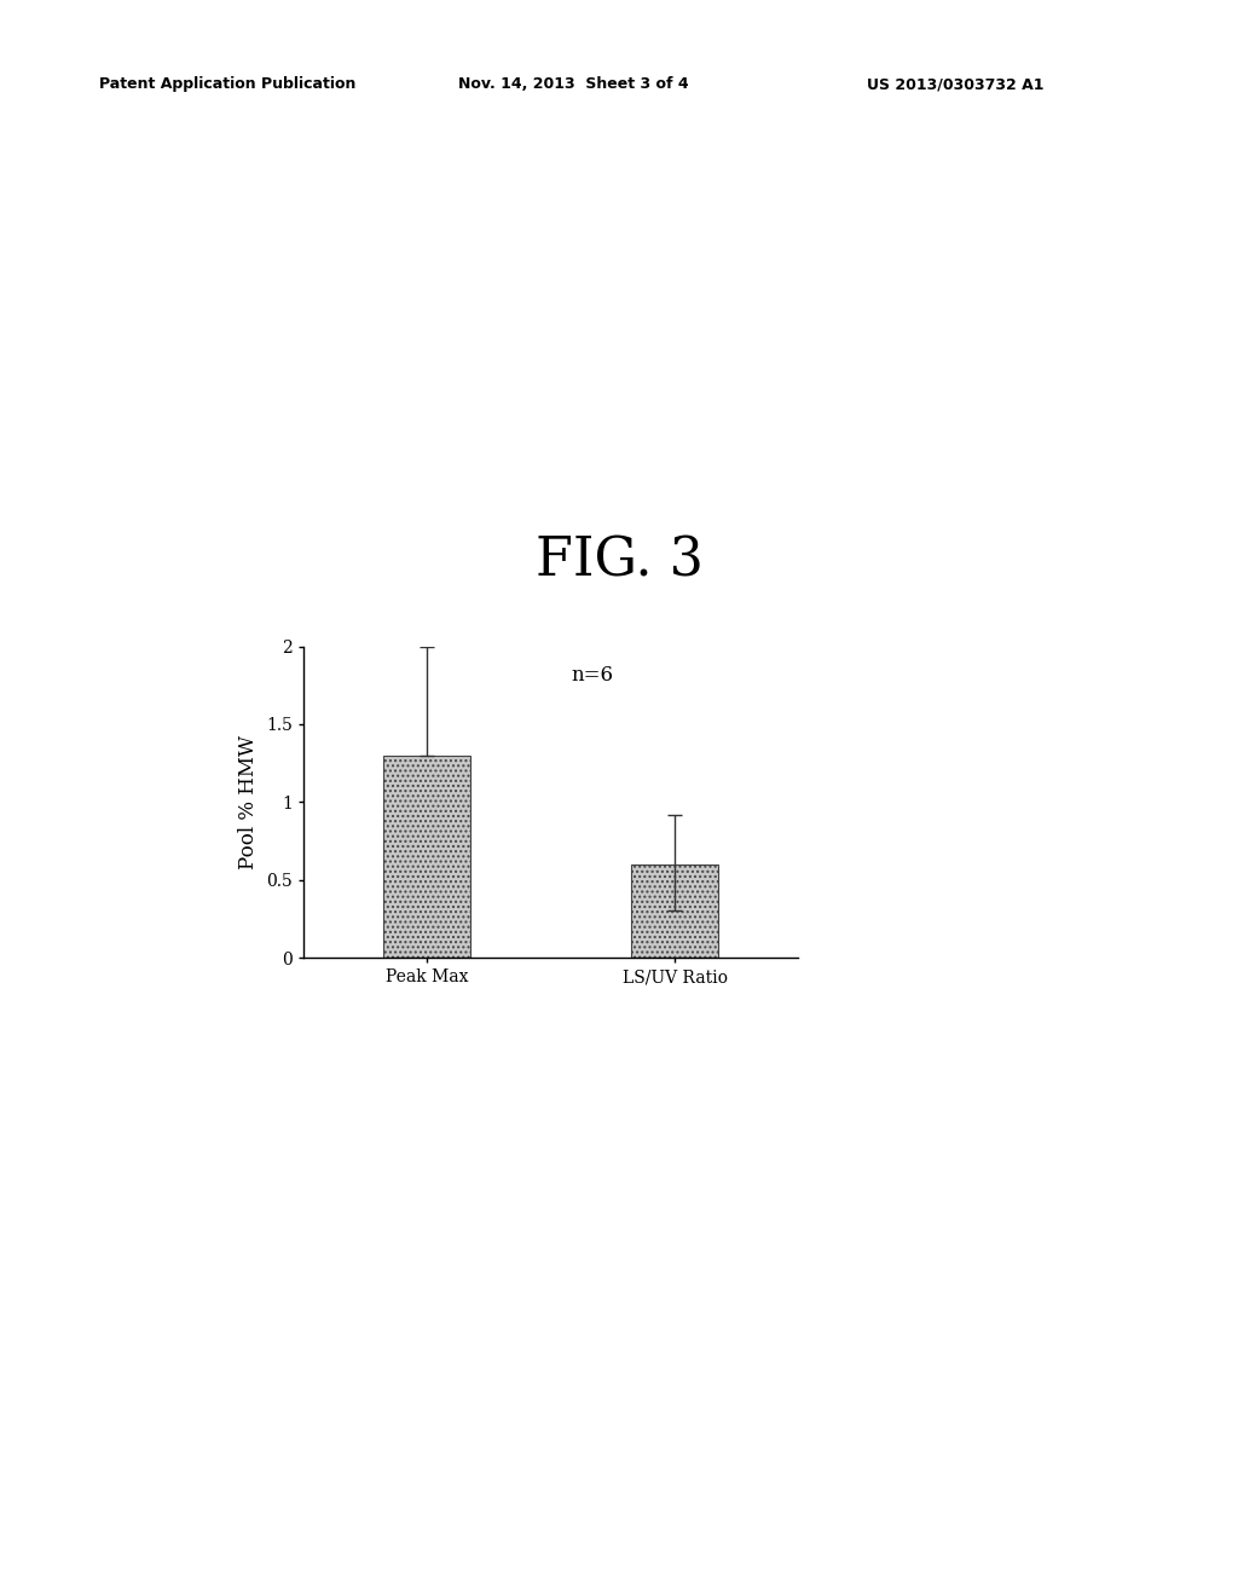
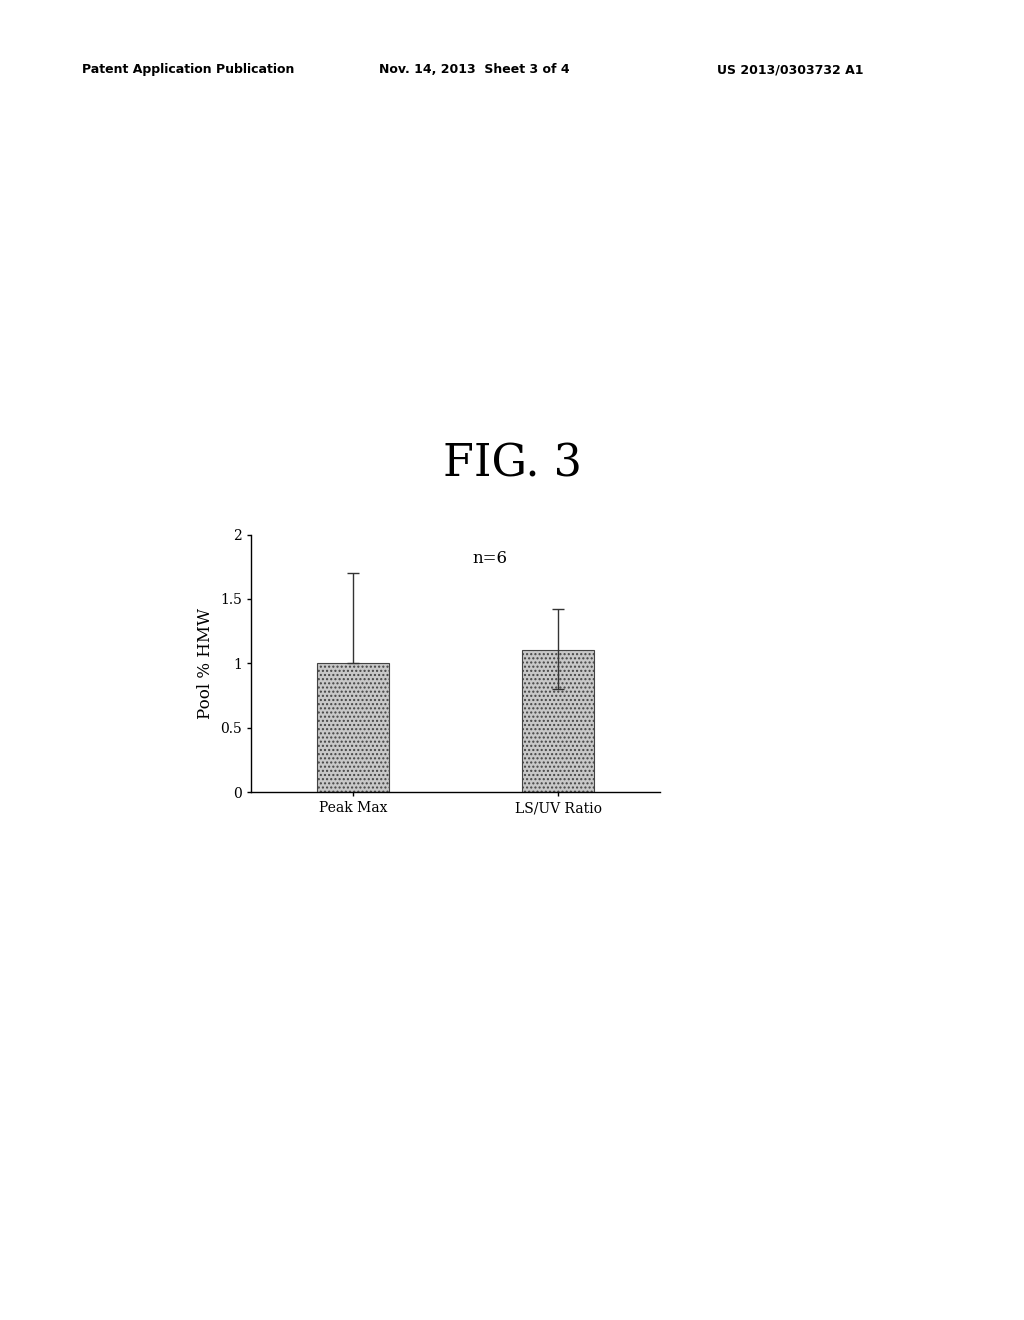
Peak Max: 1.3 -> 1.0
LS/UV Ratio: 0.6 -> 1.1
